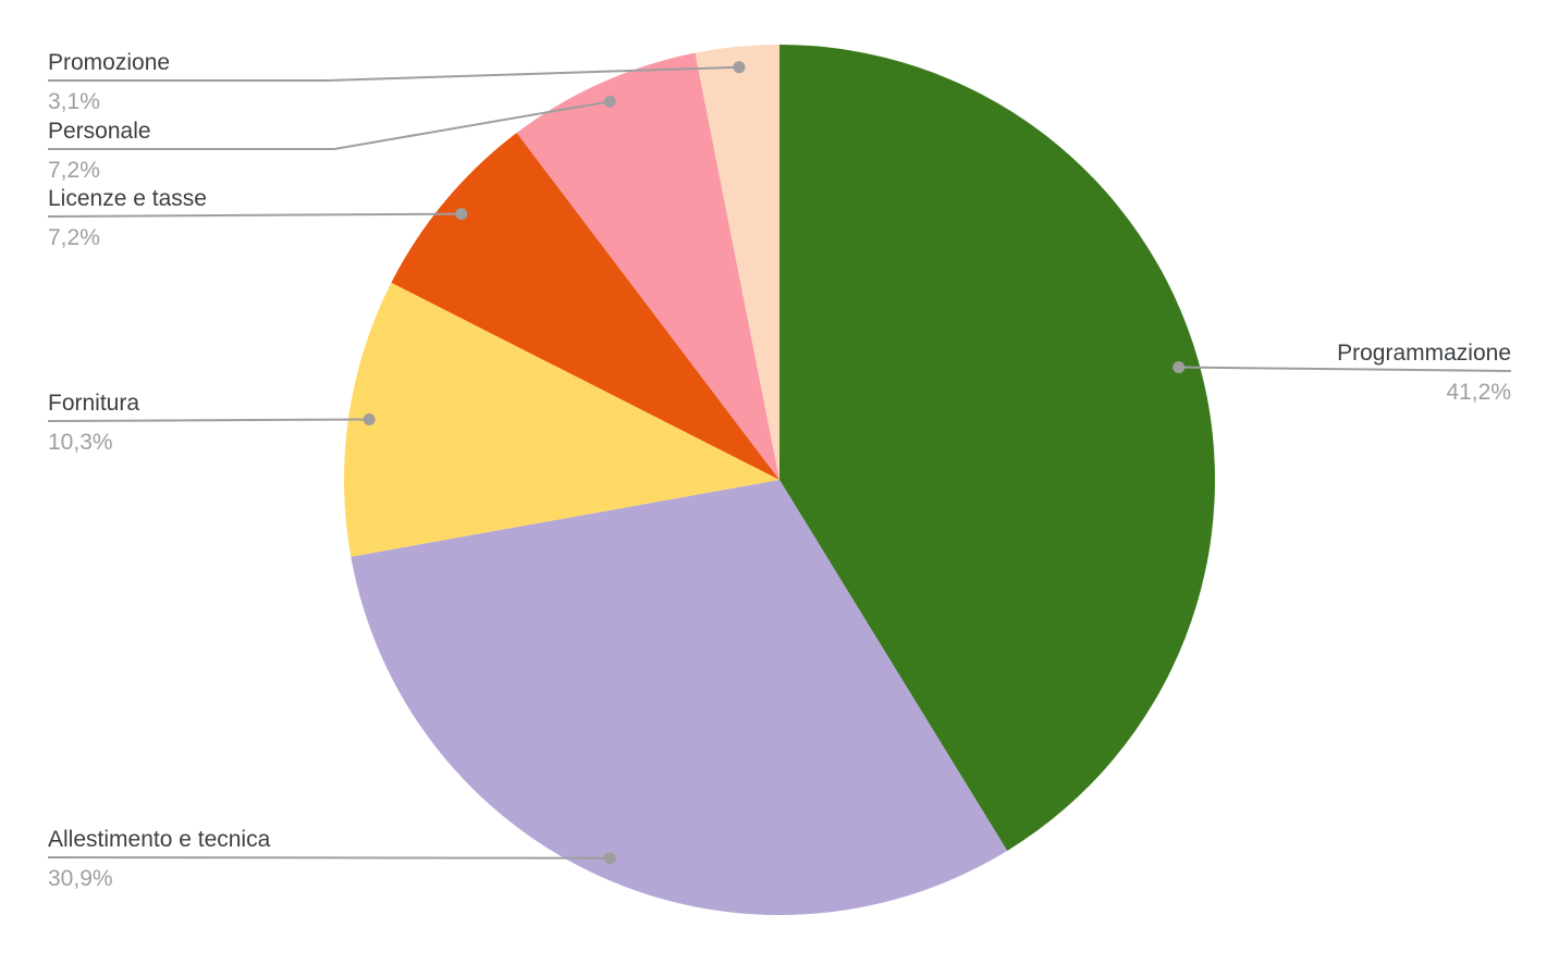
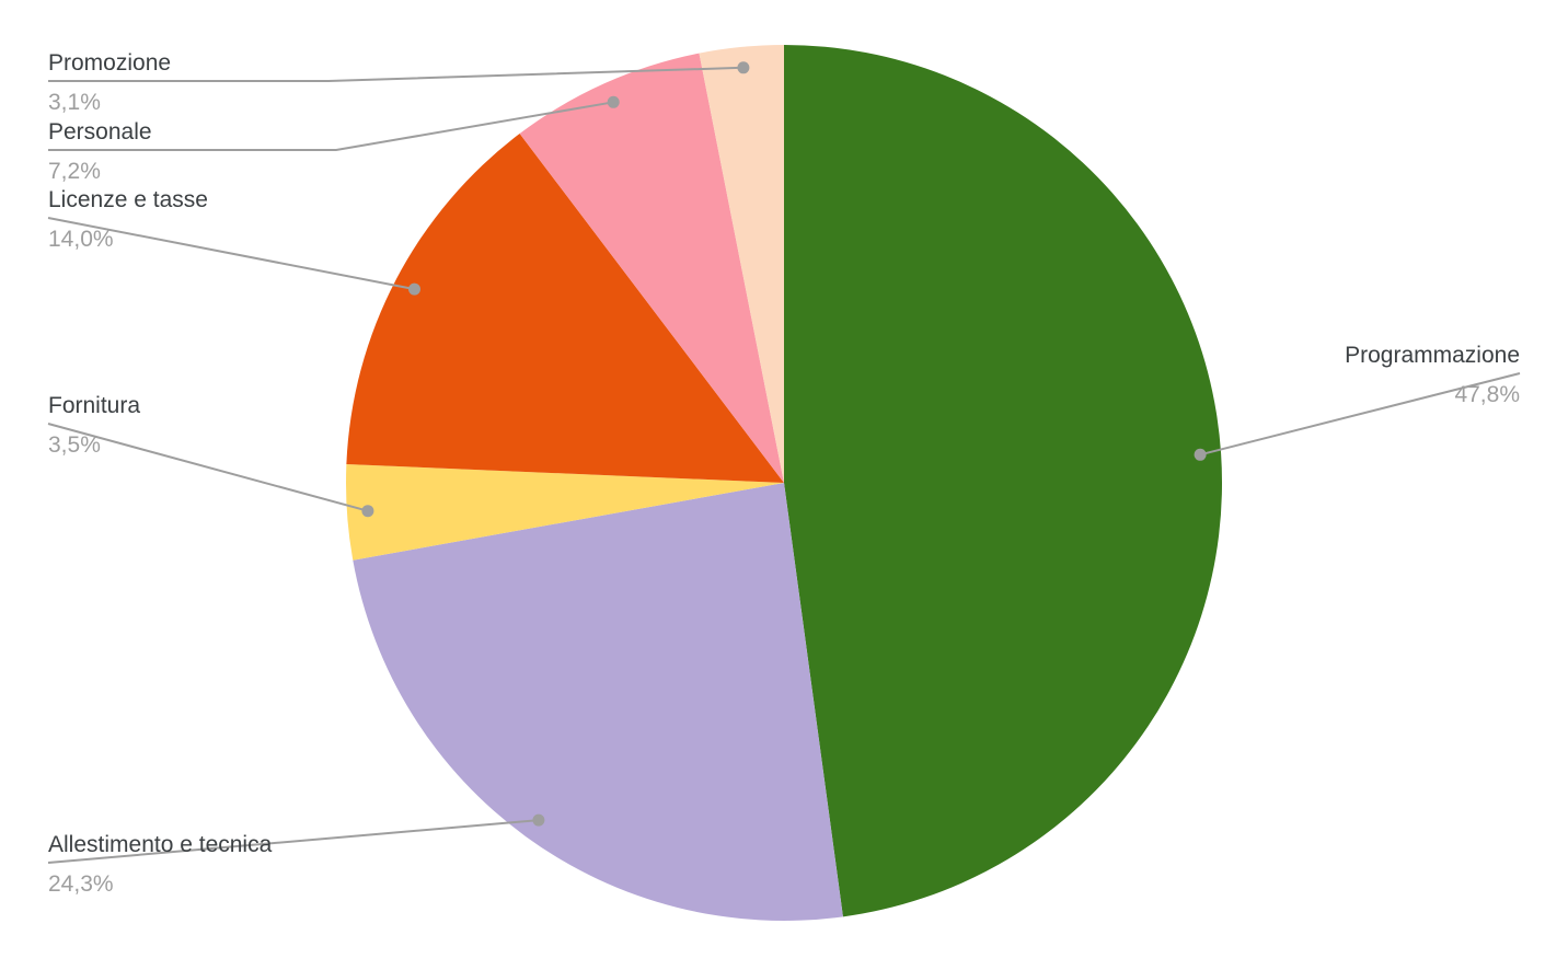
Programmazione: 41,2% -> 47,8%
Allestimento e tecnica: 30,9% -> 24,3%
Fornitura: 10,3% -> 3,5%
Licenze e tasse: 7,2% -> 14,0%
